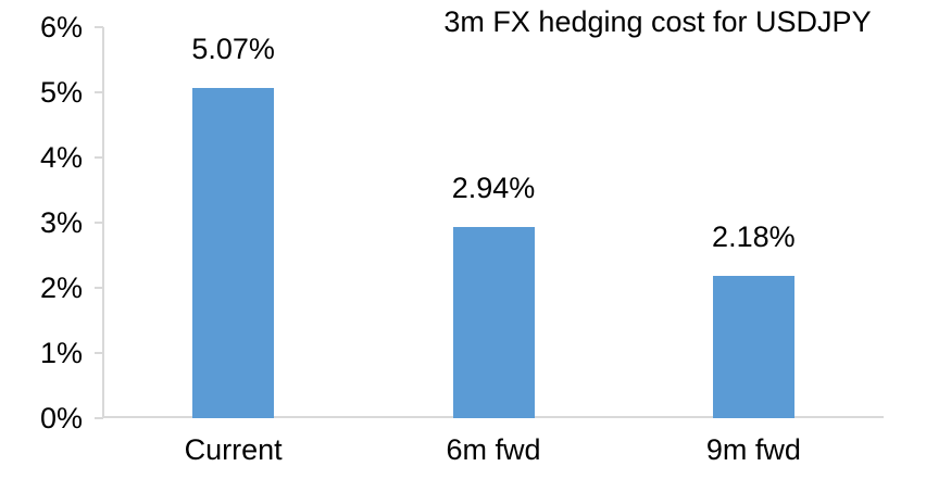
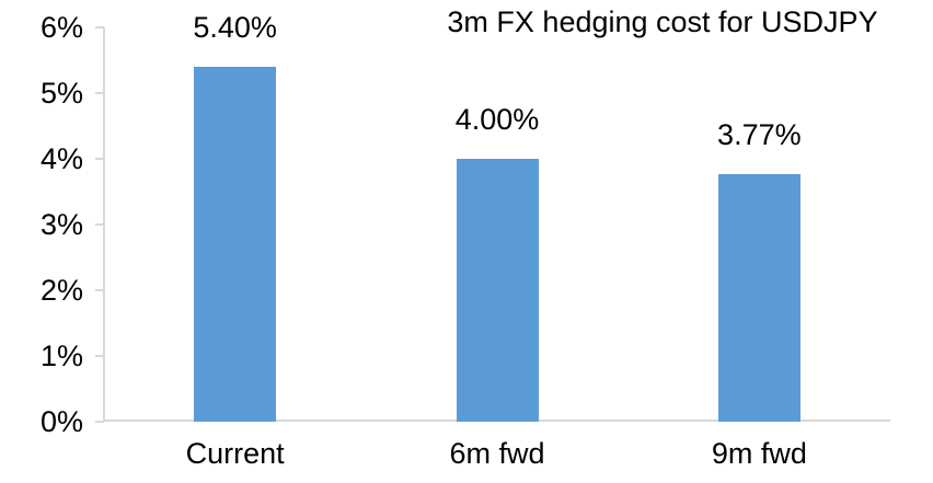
Current: 5.07% -> 5.40%
6m fwd: 2.94% -> 4.00%
9m fwd: 2.18% -> 3.77%
